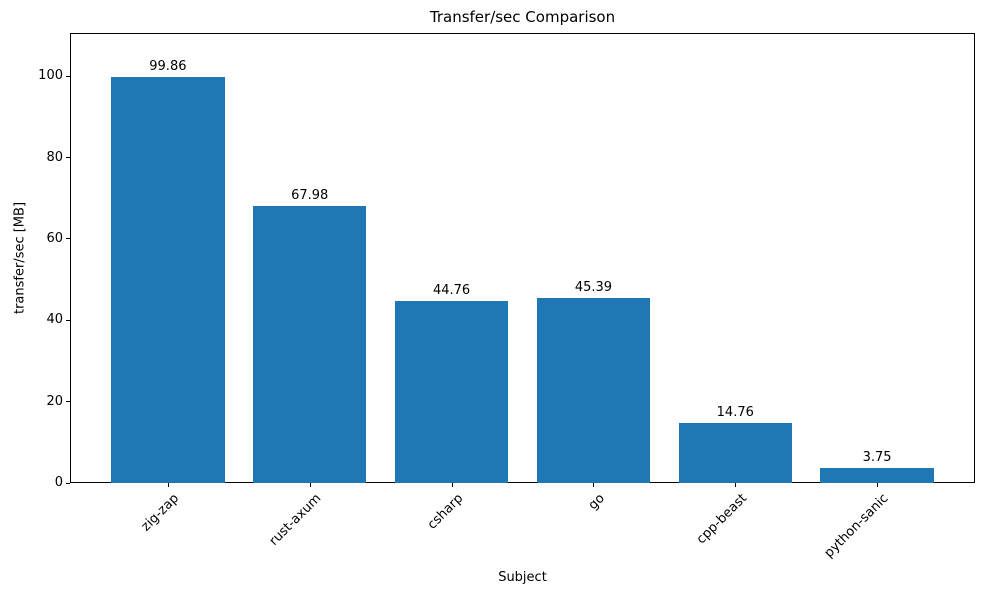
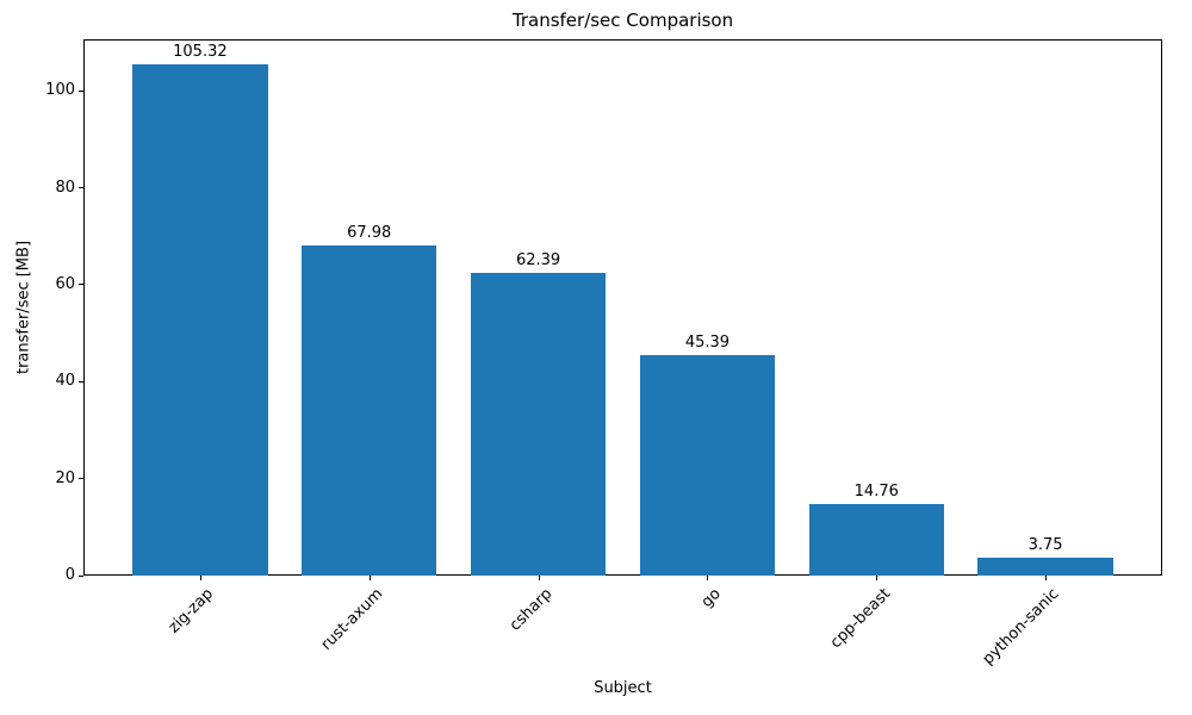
zig-zap: 99.86 -> 105.32
csharp: 44.76 -> 62.39
